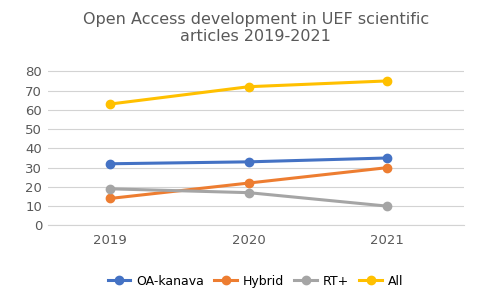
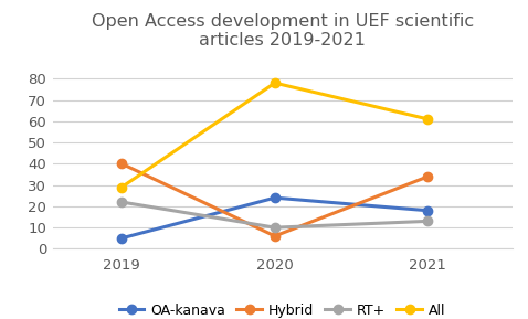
OA-kanava/2019: 32 -> 5
Hybrid/2019: 14 -> 40
RT+/2019: 19 -> 22
All/2019: 63 -> 29
OA-kanava/2020: 33 -> 24
Hybrid/2020: 22 -> 6
RT+/2020: 17 -> 10
All/2020: 72 -> 78
OA-kanava/2021: 35 -> 18
Hybrid/2021: 30 -> 34
RT+/2021: 10 -> 13
All/2021: 75 -> 61
